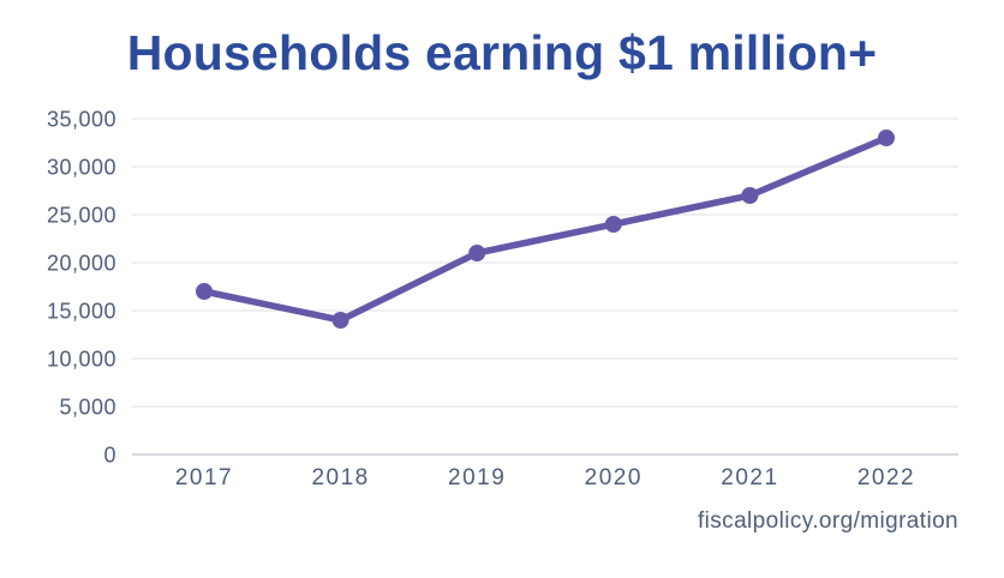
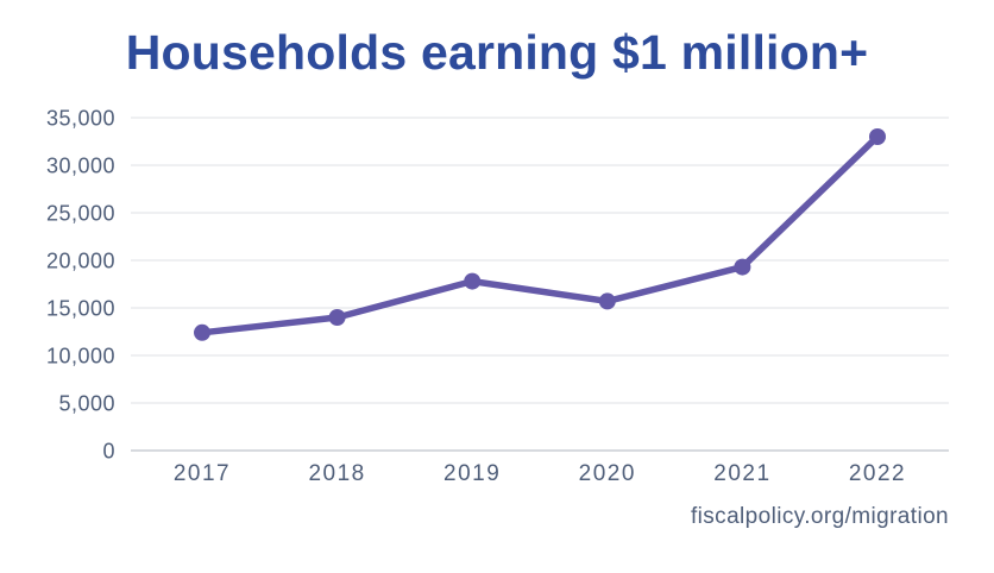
2017: 17000 -> 12000
2019: 21000 -> 18000
2020: 24000 -> 16000
2021: 27000 -> 19000
